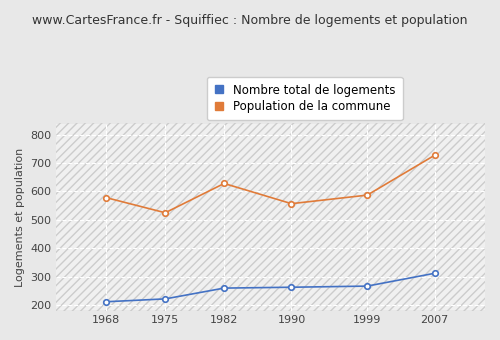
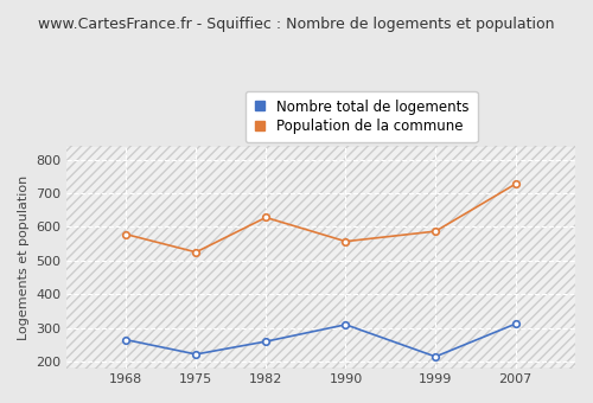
Nombre total de logements/1968: 212 -> 265
Nombre total de logements/1990: 263 -> 310
Nombre total de logements/1999: 267 -> 215
